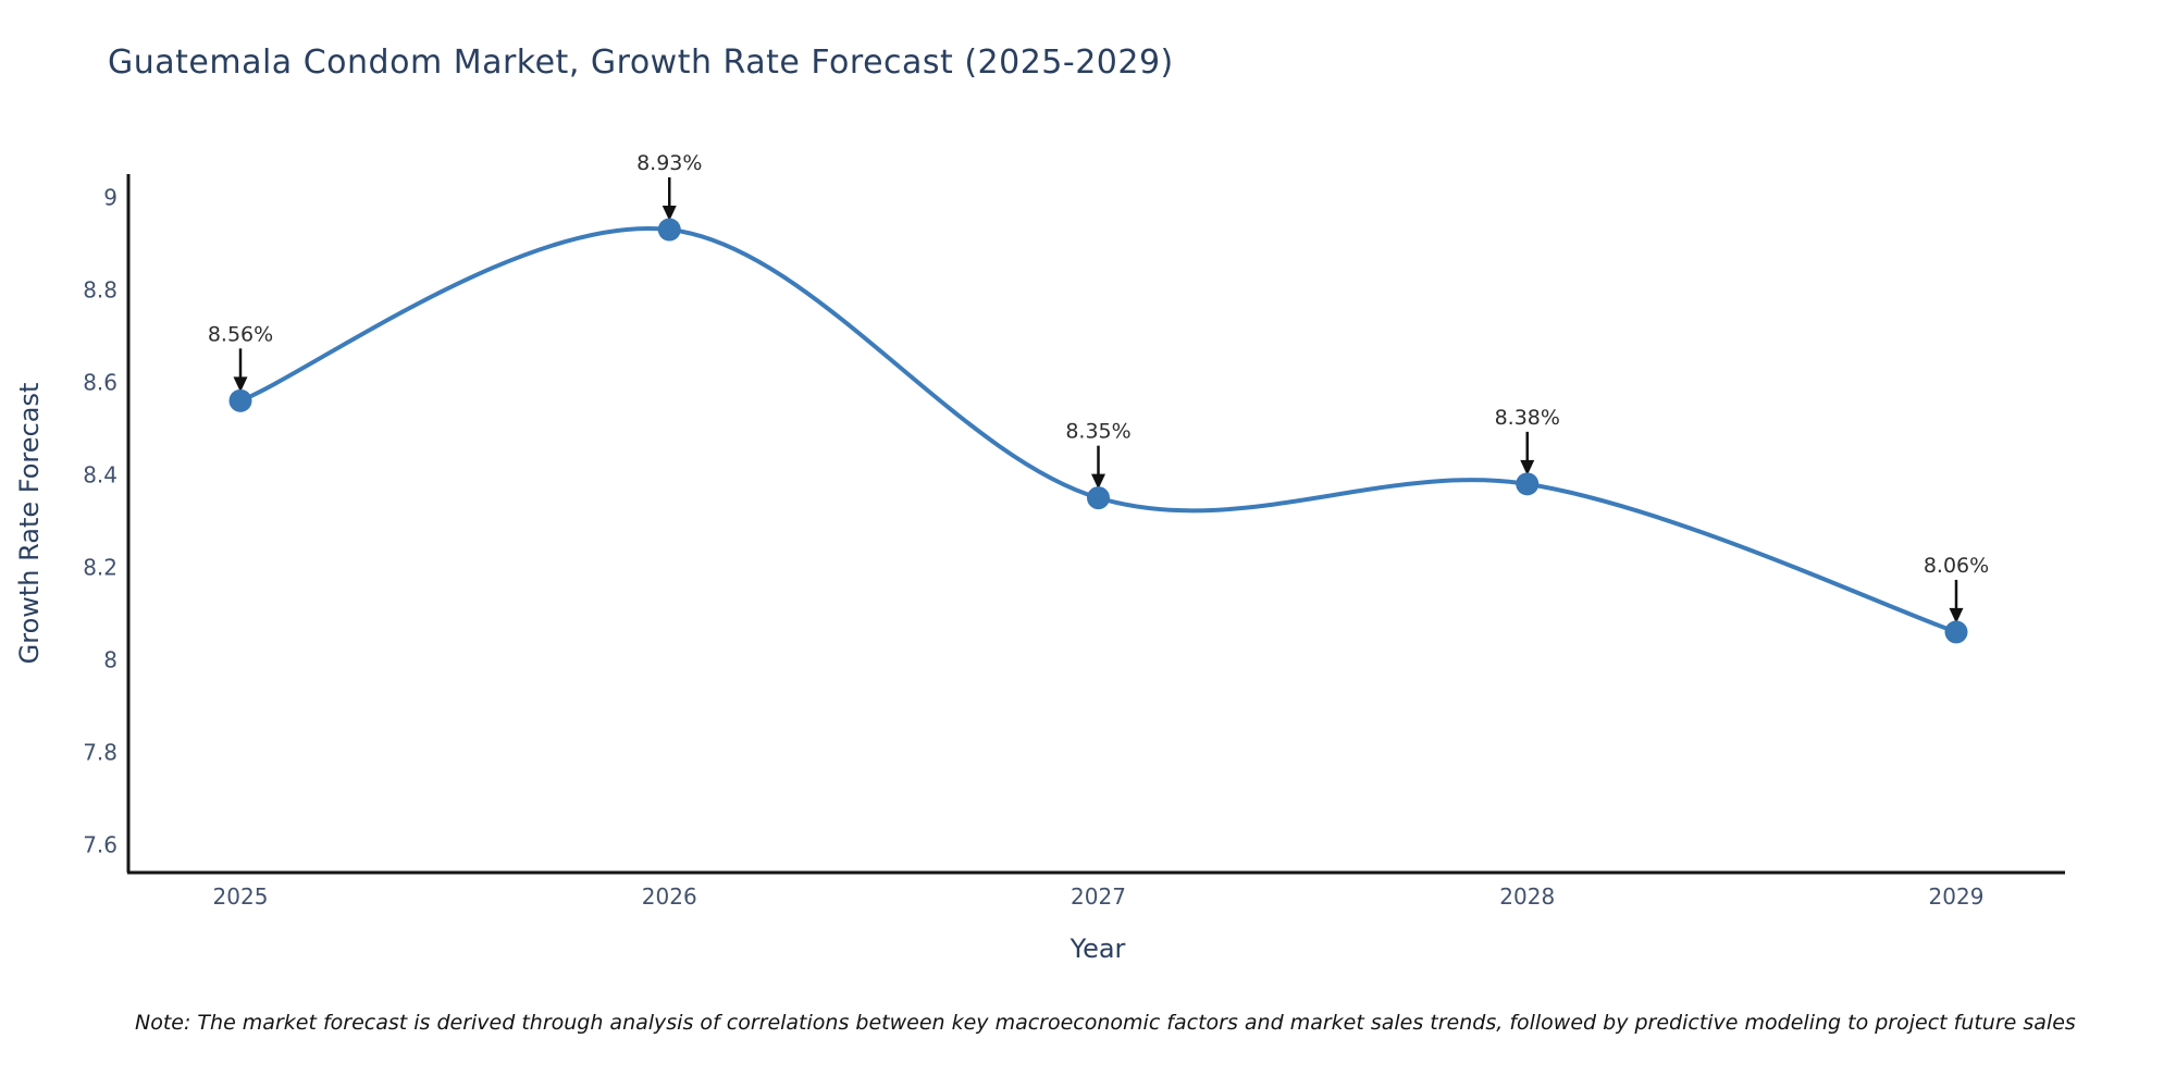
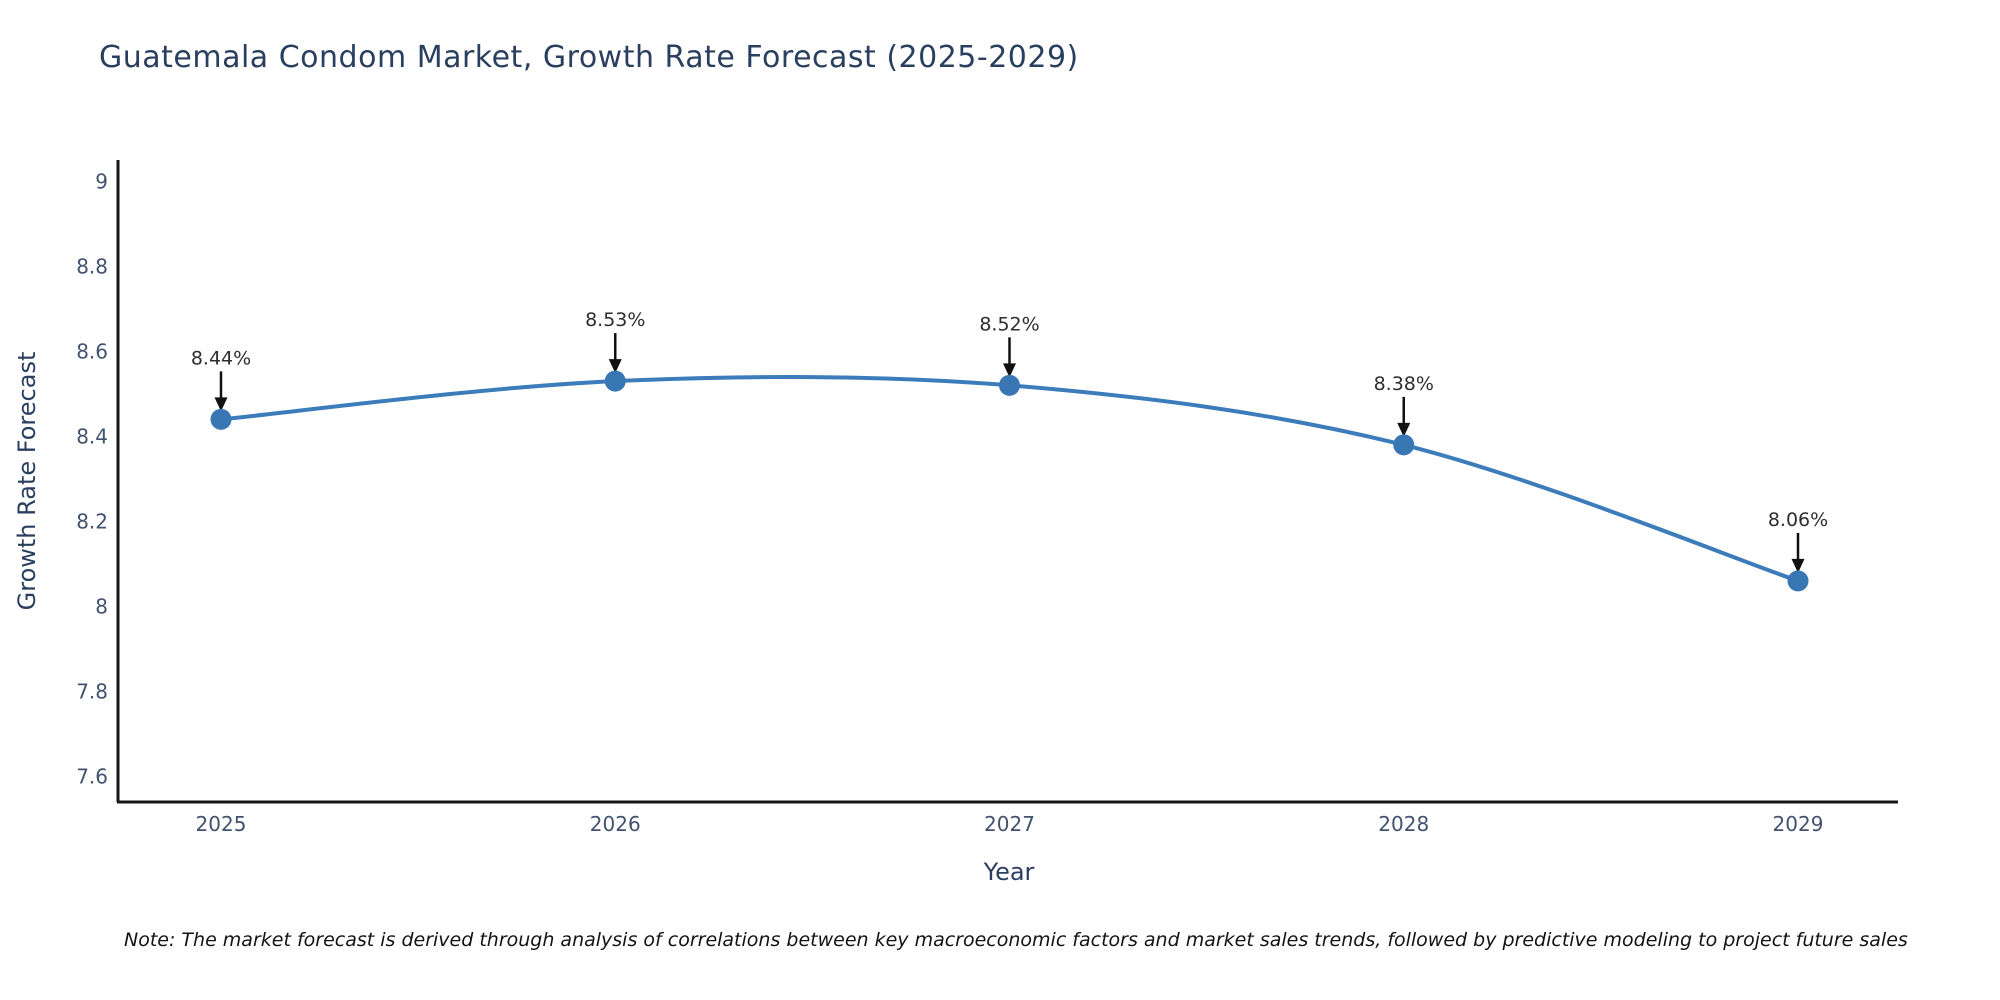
2025: 8.56% -> 8.44%
2026: 8.93% -> 8.53%
2027: 8.35% -> 8.52%
